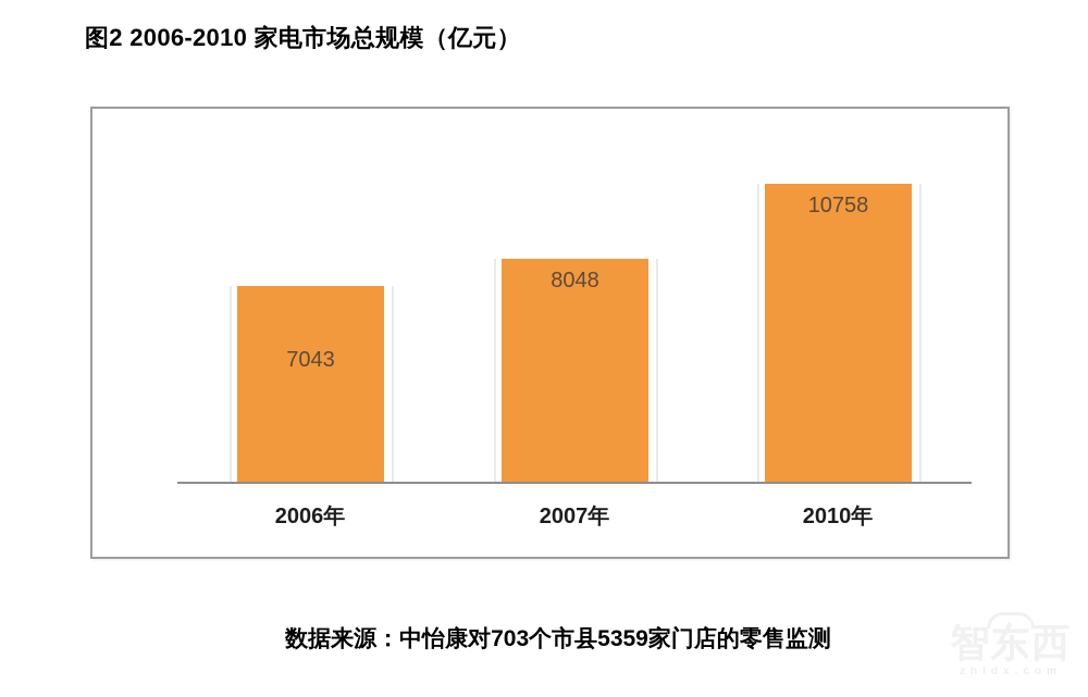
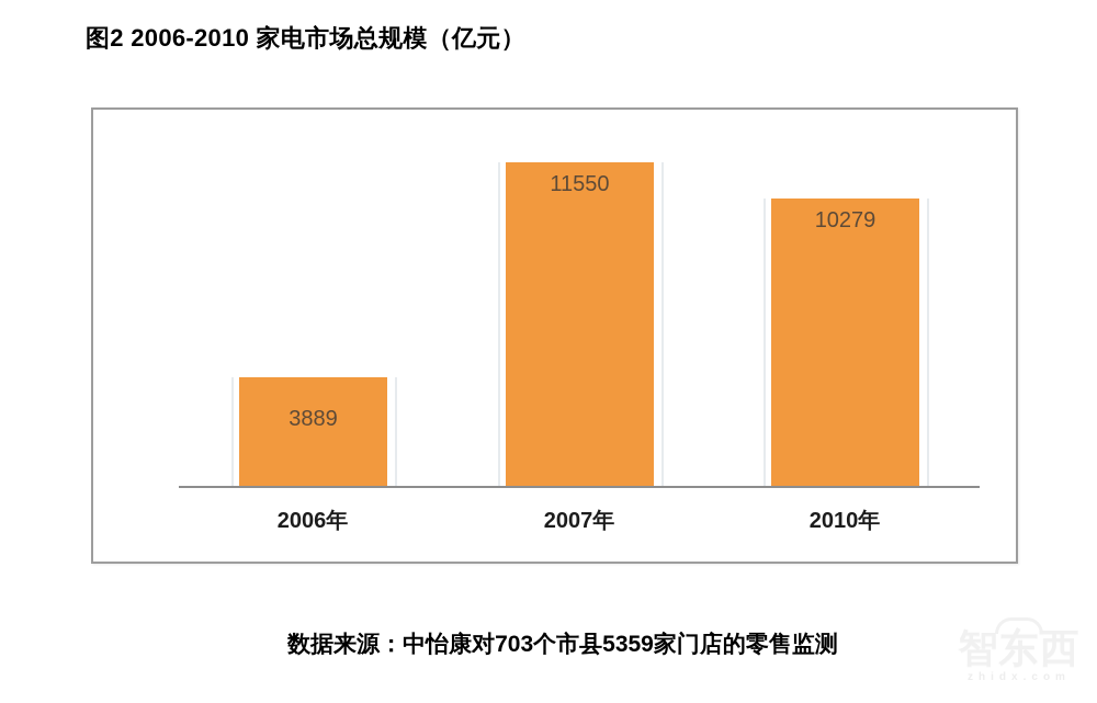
2006年: 7043 -> 3889
2007年: 8048 -> 11550
2010年: 10758 -> 10279
